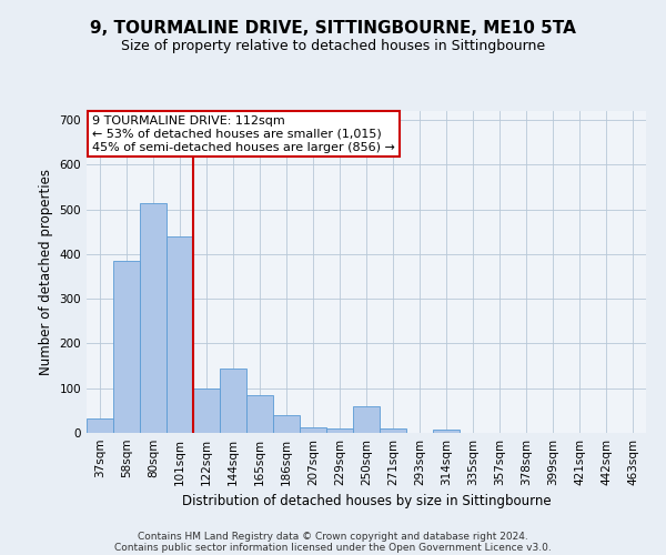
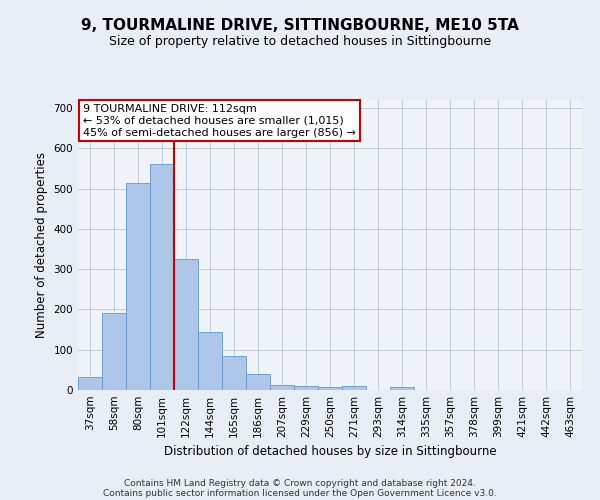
58sqm: 385 -> 190
101sqm: 440 -> 560
122sqm: 100 -> 325
250sqm: 60 -> 8
